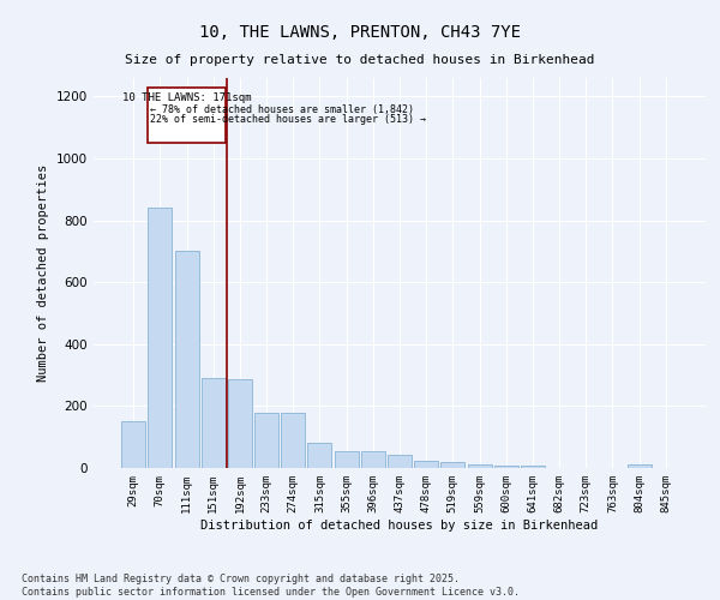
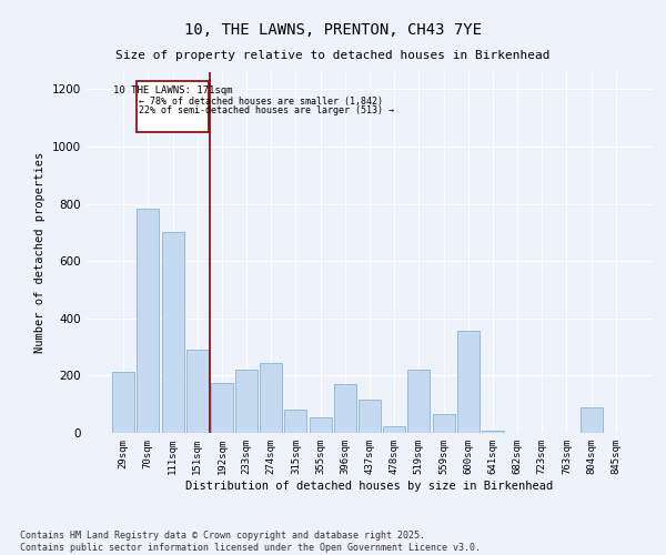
29sqm: 150 -> 215
70sqm: 840 -> 785
192sqm: 285 -> 175
233sqm: 180 -> 220
274sqm: 180 -> 245
396sqm: 55 -> 170
437sqm: 42 -> 115
519sqm: 18 -> 220
559sqm: 12 -> 65
600sqm: 8 -> 355
804sqm: 12 -> 90
